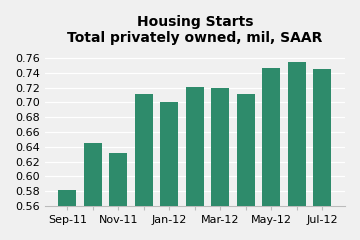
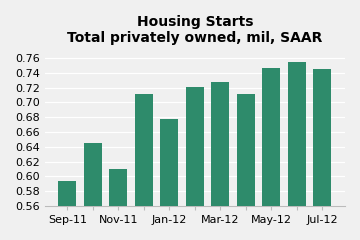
Sep-11: 0.582 -> 0.594
Nov-11: 0.632 -> 0.610
Jan-12: 0.700 -> 0.678
Mar-12: 0.720 -> 0.728
